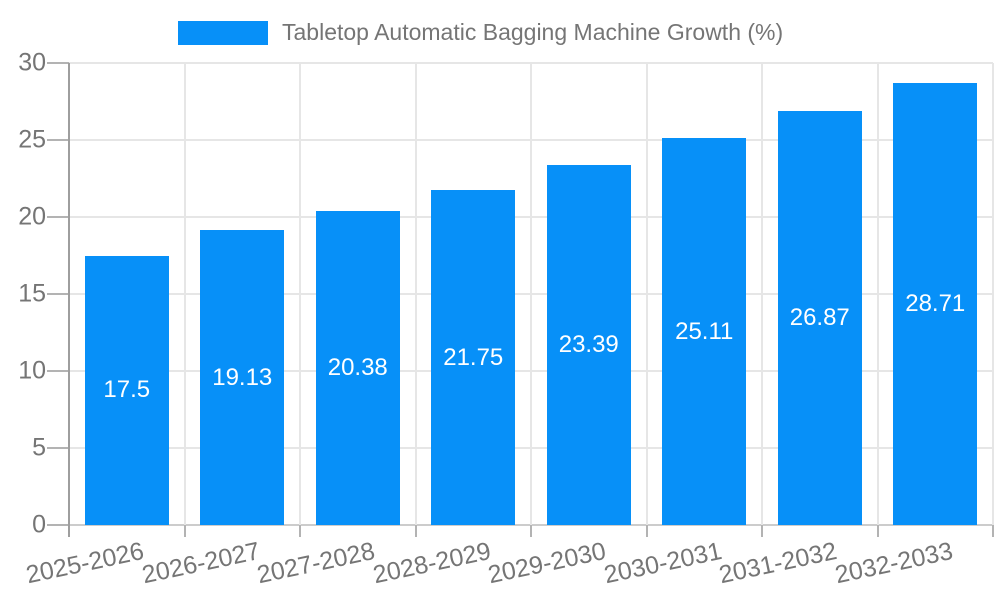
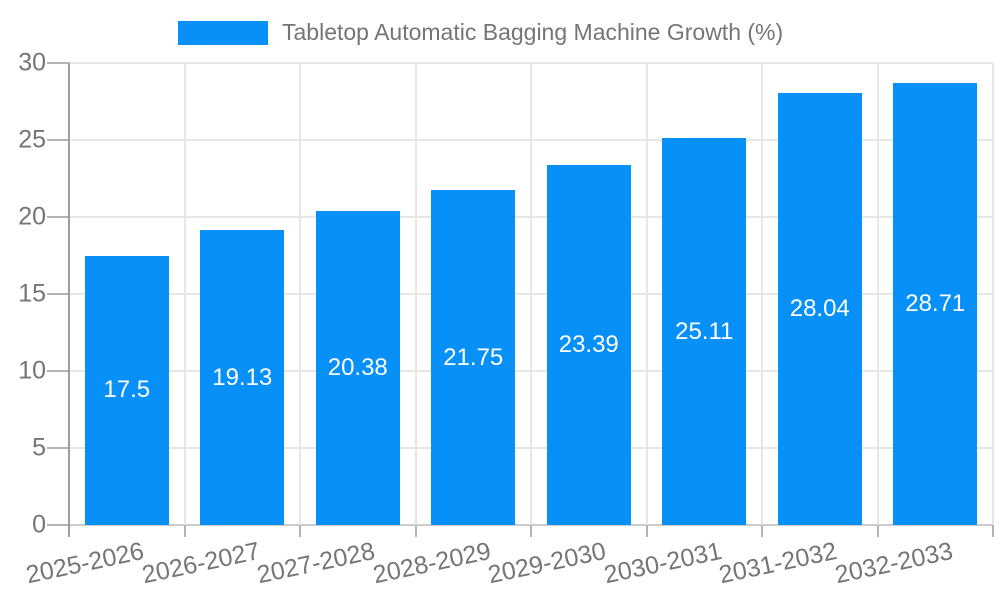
2031-2032: 26.87 -> 28.04
